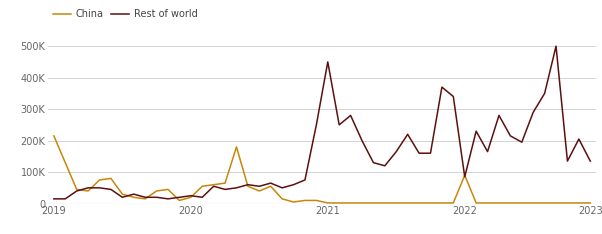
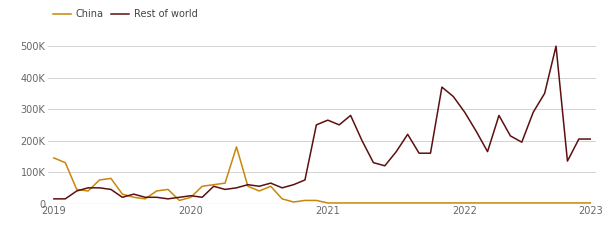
China/2019: 215K -> 145K
Rest of world/2021: 450K -> 265K
China/2022: 90K -> 2K
Rest of world/2022: 85K -> 290K
Rest of world/2023: 135K -> 205K
